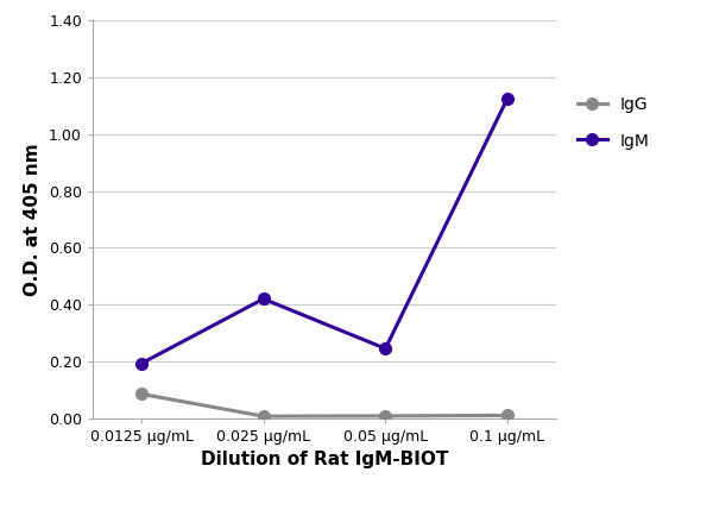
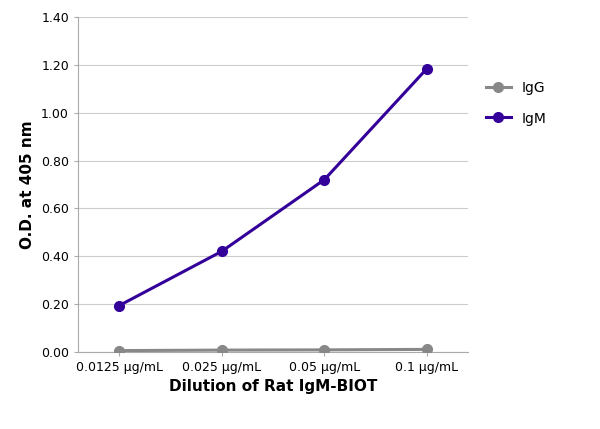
IgG/0.0125 μg/mL: 0.085 -> 0.005
IgM/0.05 μg/mL: 0.245 -> 0.720
IgM/0.1 μg/mL: 1.125 -> 1.185
